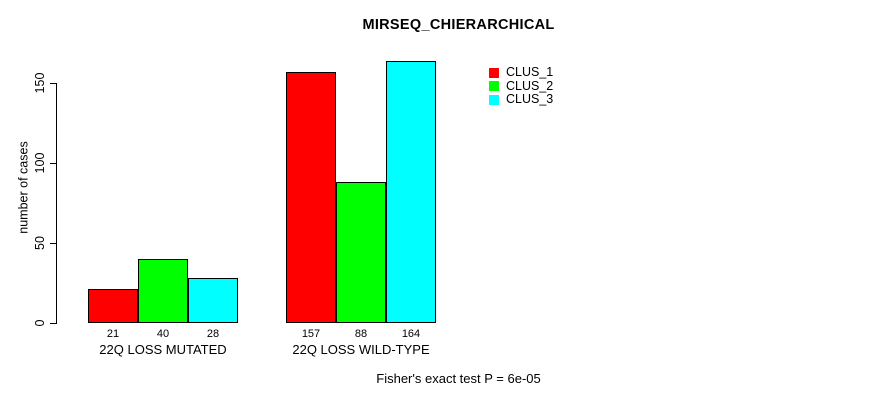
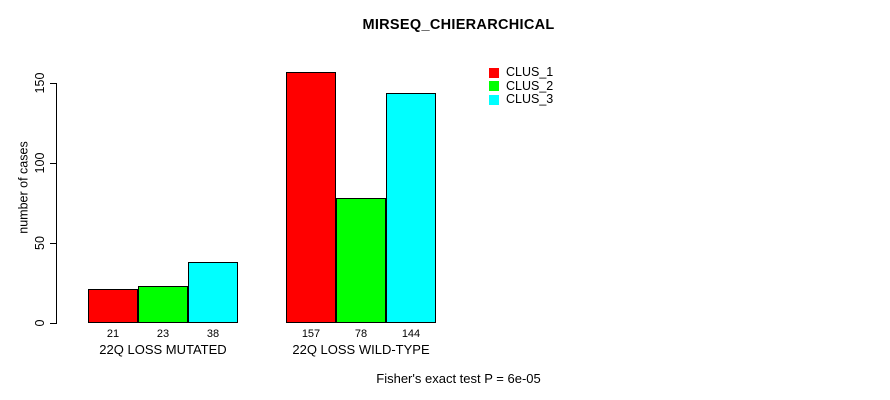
CLUS_2/22Q LOSS MUTATED: 40 -> 23
CLUS_3/22Q LOSS MUTATED: 28 -> 38
CLUS_2/22Q LOSS WILD-TYPE: 88 -> 78
CLUS_3/22Q LOSS WILD-TYPE: 164 -> 144
